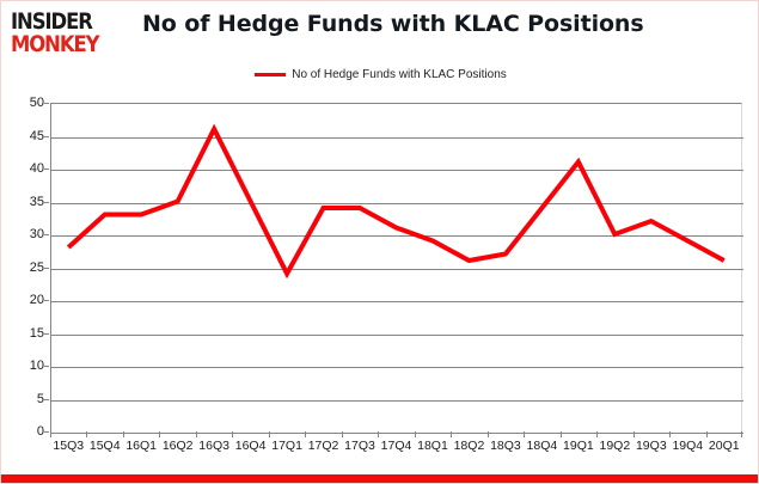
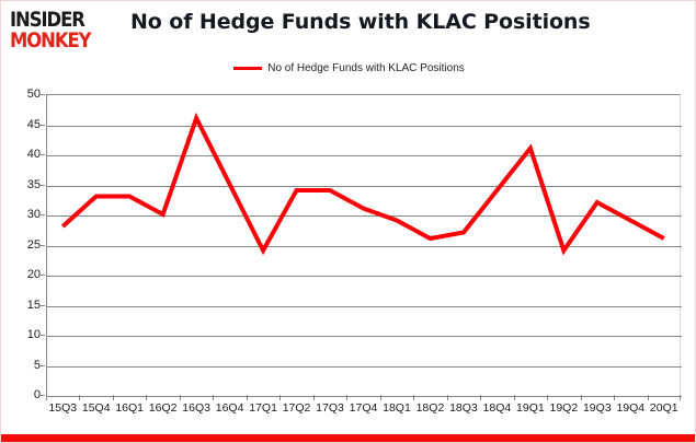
16Q2: 35 -> 30
19Q2: 30 -> 24
